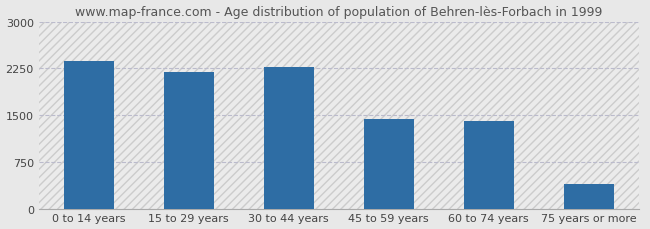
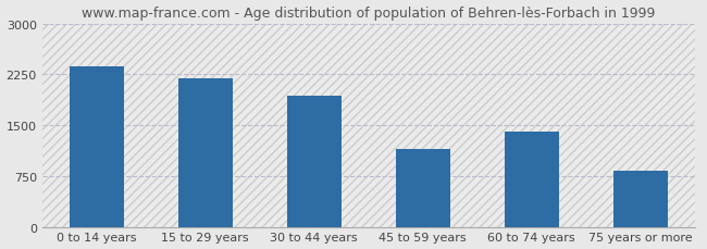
30 to 44 years: 2270 -> 1940
45 to 59 years: 1430 -> 1140
75 years or more: 390 -> 820
